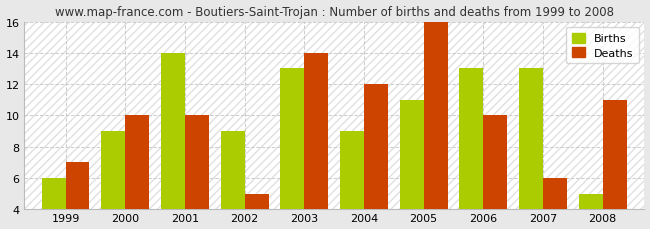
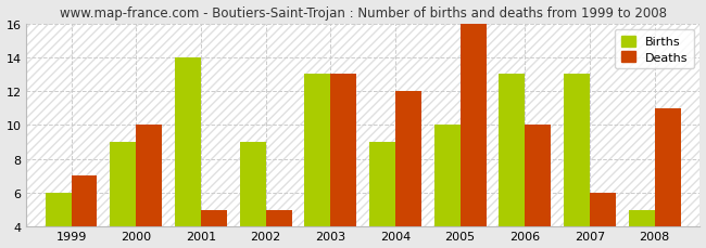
Deaths/2001: 10 -> 5
Deaths/2003: 14 -> 13
Births/2005: 11 -> 10
